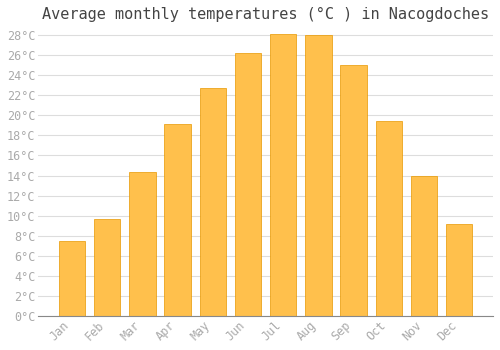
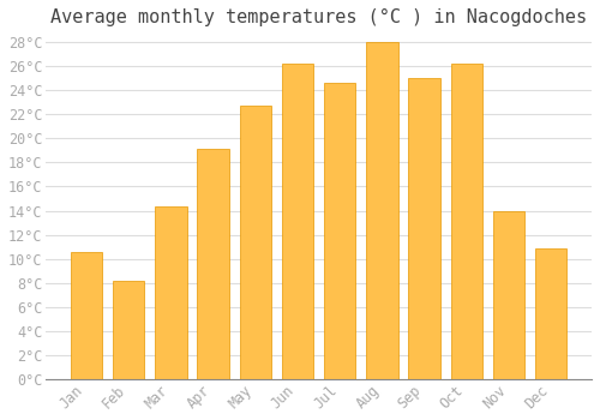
Jan: 7.5°C -> 10.6°C
Feb: 9.7°C -> 8.2°C
Jul: 28.1°C -> 24.6°C
Oct: 19.4°C -> 26.2°C
Dec: 9.2°C -> 10.9°C
